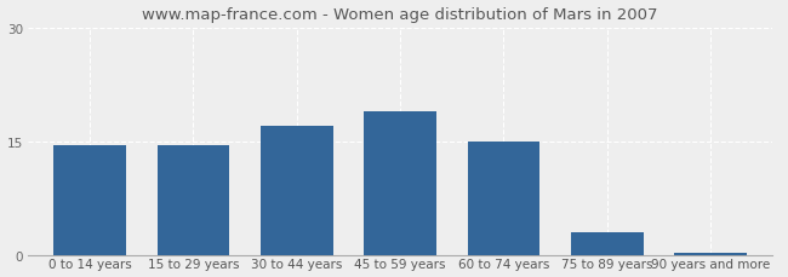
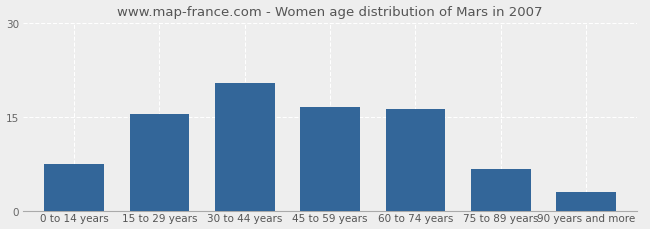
0 to 14 years: 14.5 -> 7.4
15 to 29 years: 14.5 -> 15.4
30 to 44 years: 17.0 -> 20.4
45 to 59 years: 19.0 -> 16.6
60 to 74 years: 15.0 -> 16.2
75 to 89 years: 3.0 -> 6.6
90 years and more: 0.3 -> 3.0
